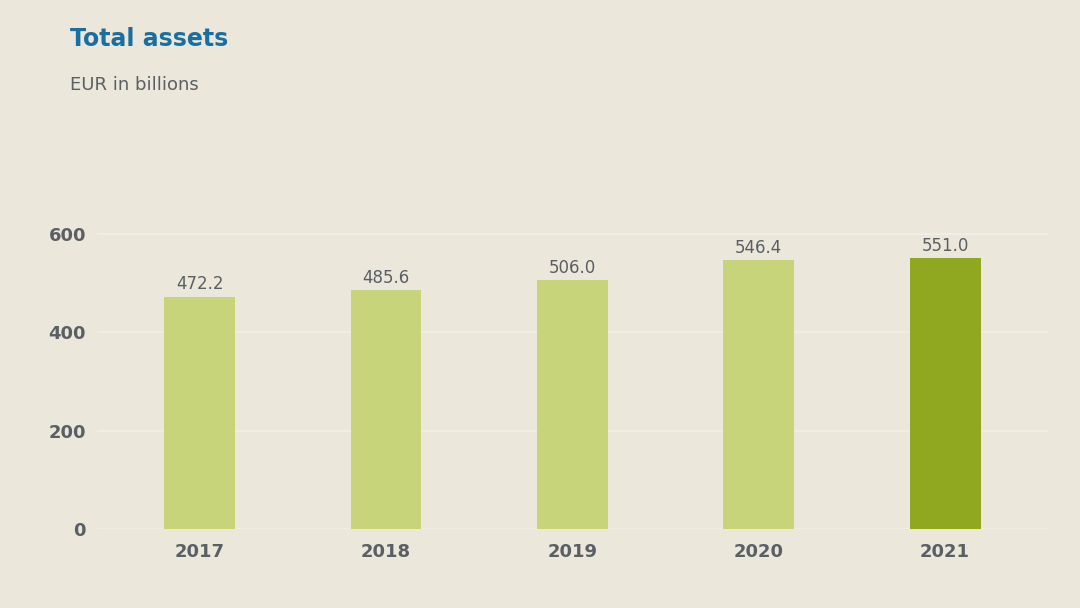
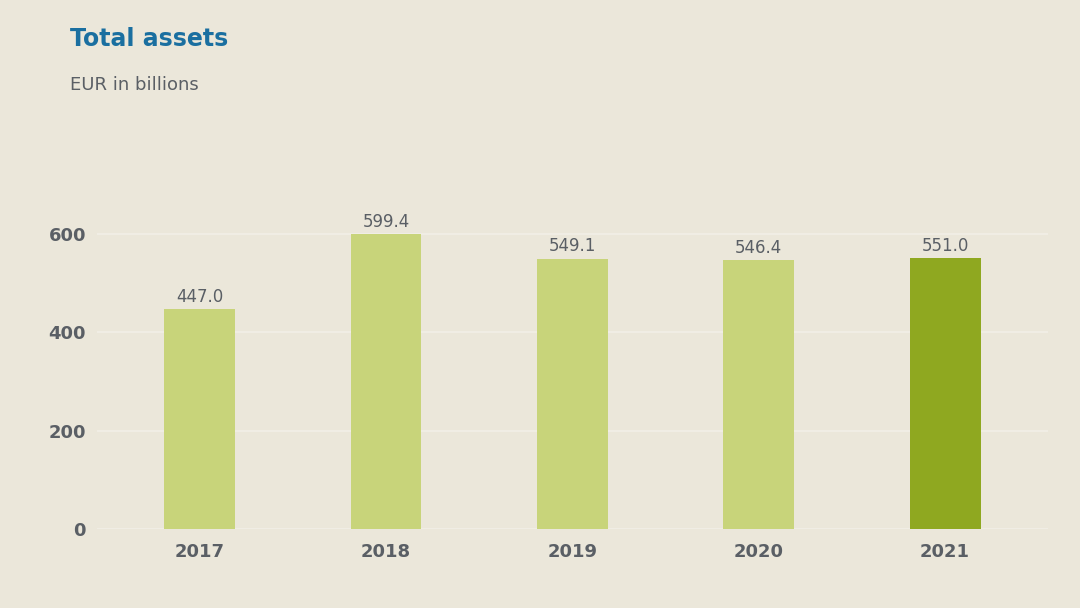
2017: 472.2 -> 447.0
2018: 485.6 -> 599.4
2019: 506.0 -> 549.1
